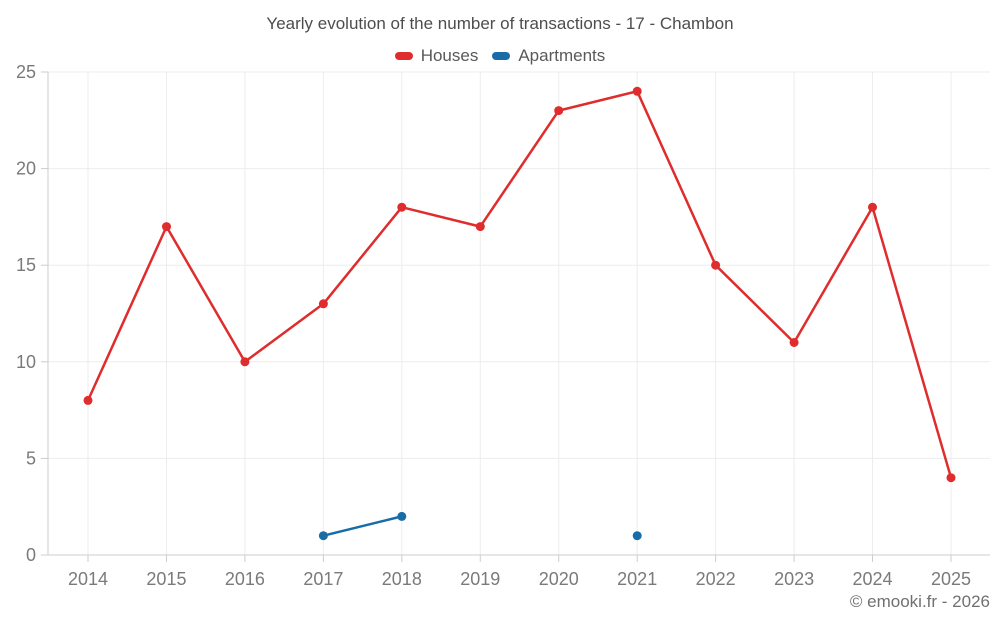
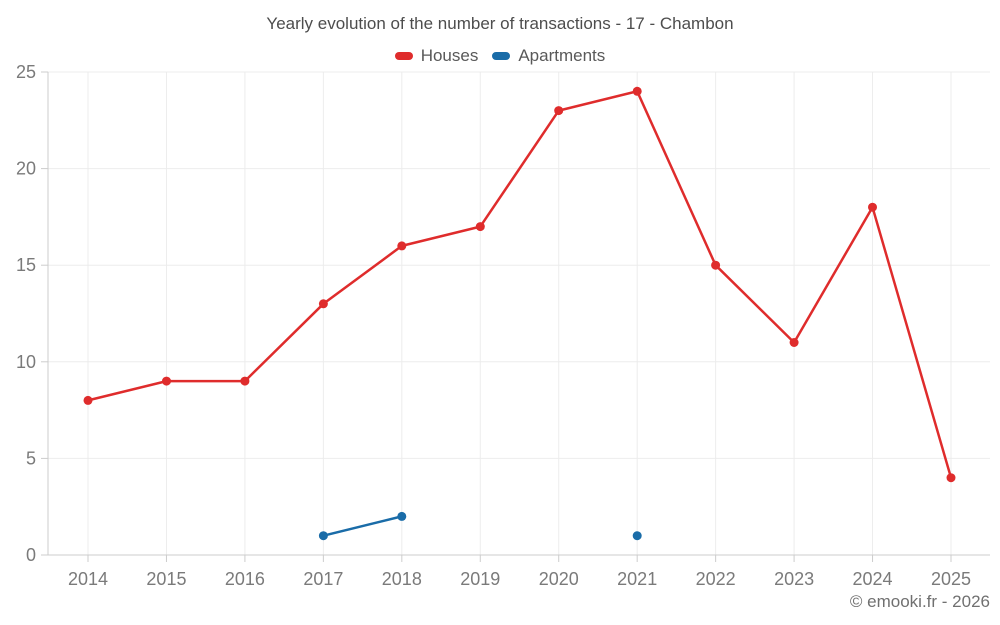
Houses/2015: 17 -> 9
Houses/2016: 10 -> 9
Houses/2018: 18 -> 16
